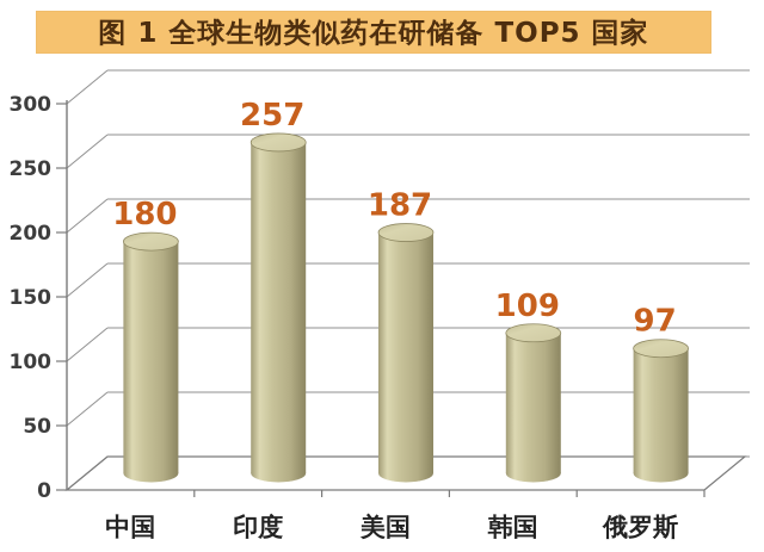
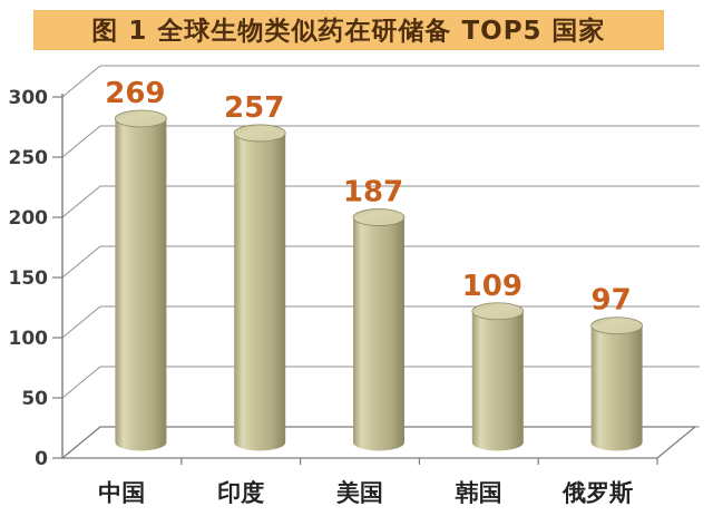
中国: 180 -> 269
